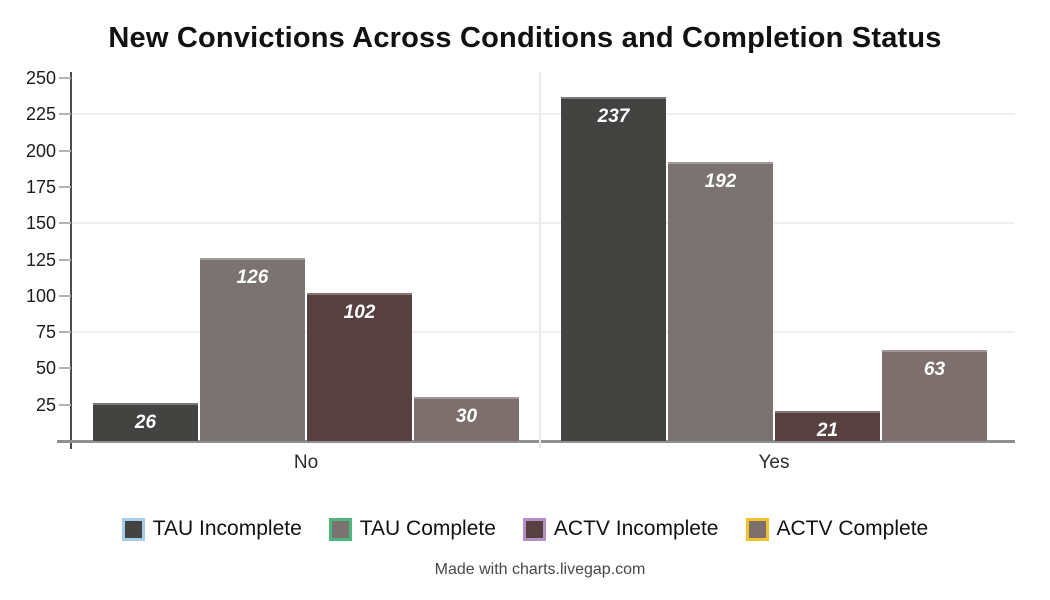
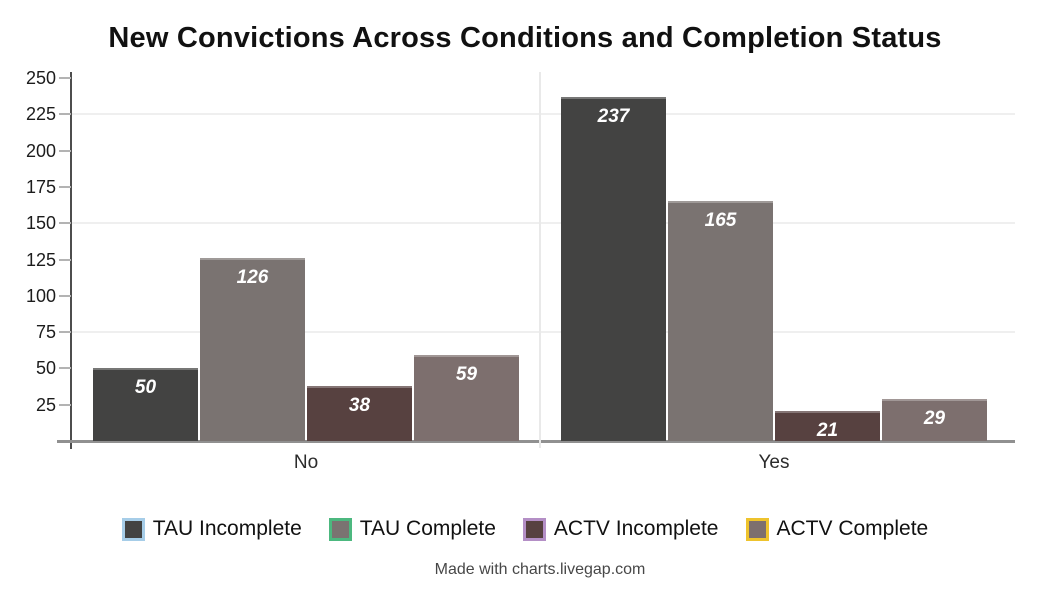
TAU Incomplete/No: 26 -> 50
ACTV Incomplete/No: 102 -> 38
ACTV Complete/No: 30 -> 59
TAU Complete/Yes: 192 -> 165
ACTV Complete/Yes: 63 -> 29
